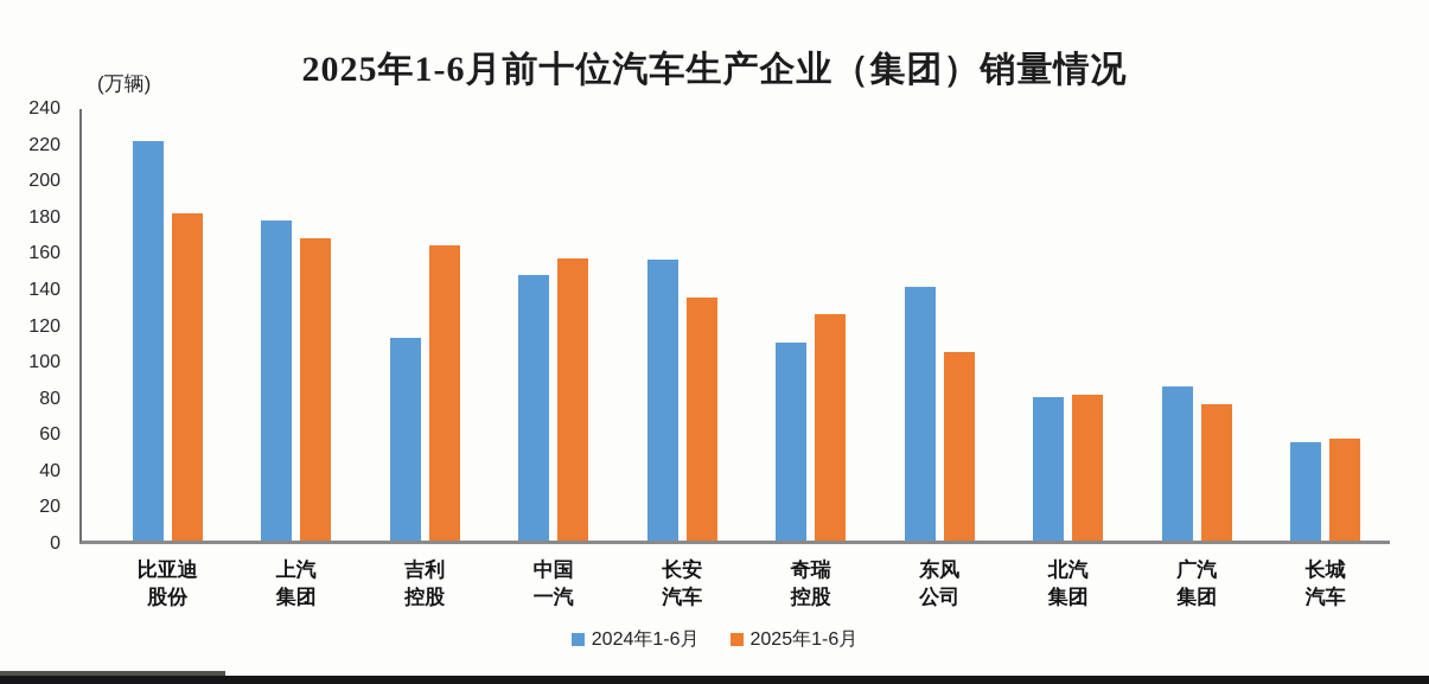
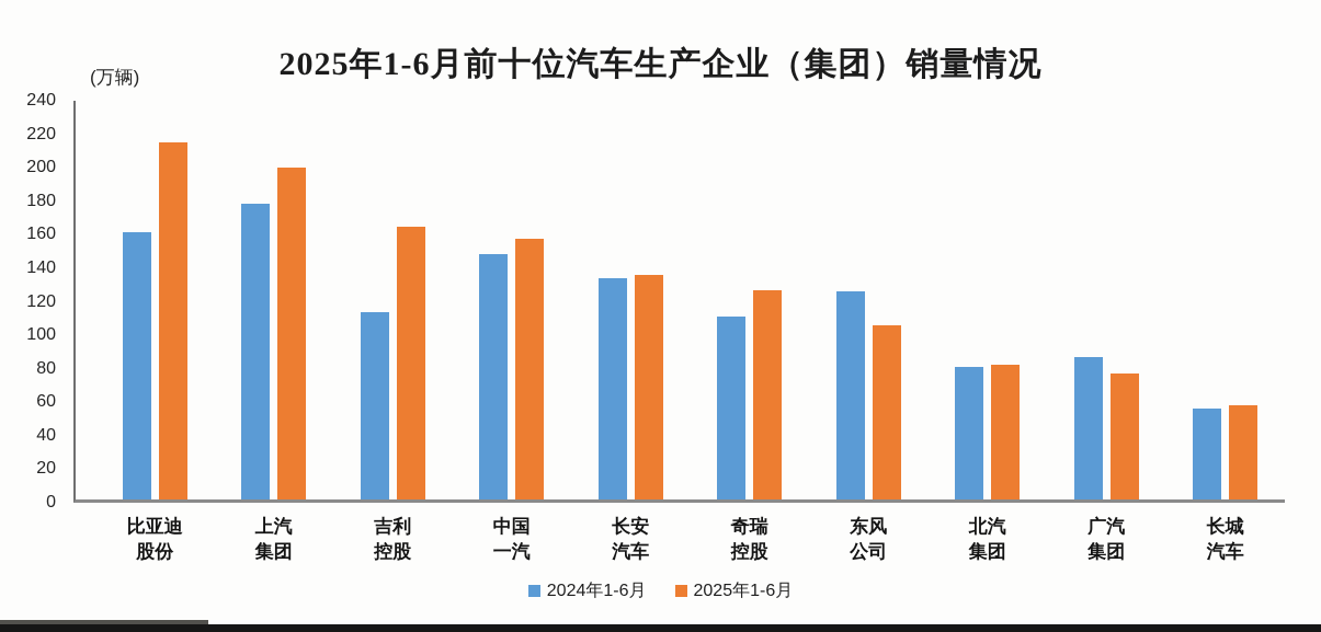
2024年1-6月/比亚迪 股份: 222 -> 161
2025年1-6月/比亚迪 股份: 182 -> 215
2025年1-6月/上汽 集团: 168 -> 200
2024年1-6月/长安 汽车: 156 -> 133
2024年1-6月/东风 公司: 141 -> 125
